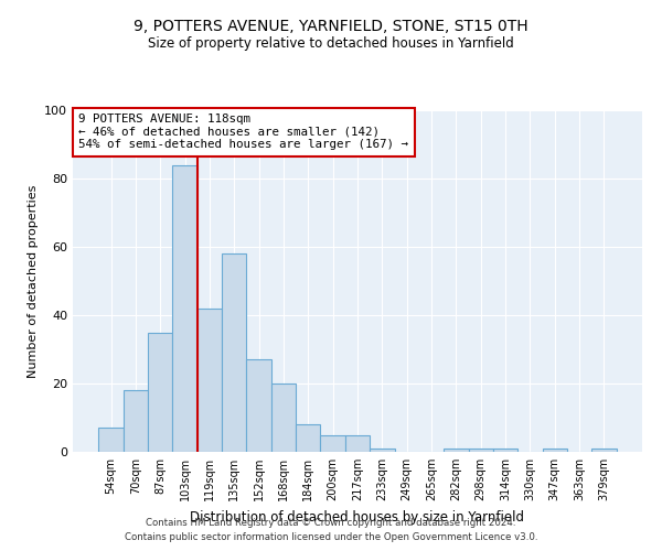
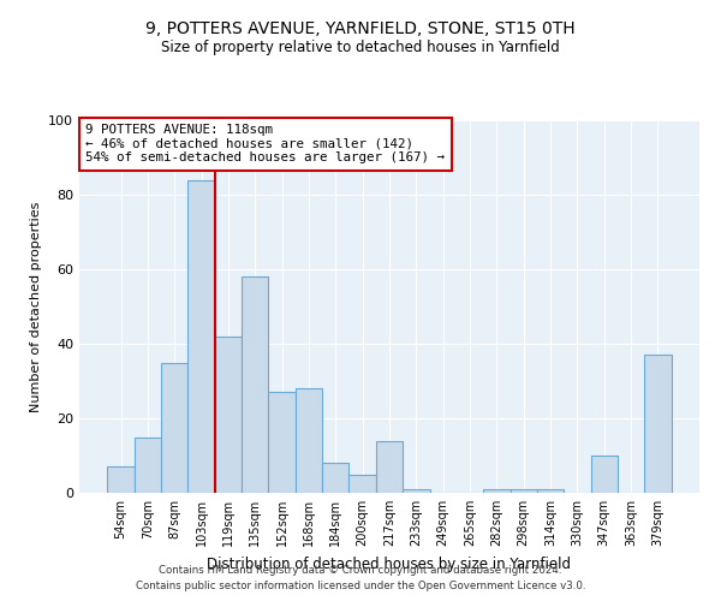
70sqm: 18 -> 15
168sqm: 20 -> 28
217sqm: 5 -> 14
347sqm: 1 -> 10
379sqm: 1 -> 37
